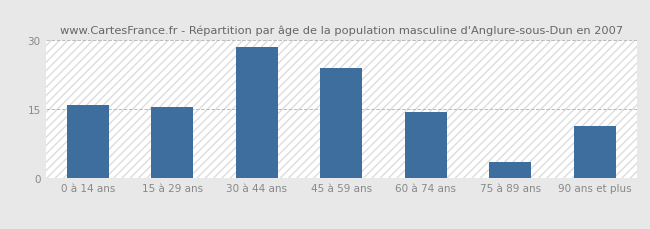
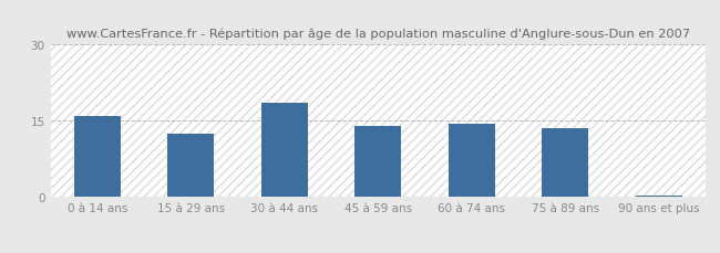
15 à 29 ans: 15.5 -> 12.5
30 à 44 ans: 28.5 -> 18.5
45 à 59 ans: 24.0 -> 14.0
75 à 89 ans: 3.5 -> 13.5
90 ans et plus: 11.5 -> 0.4
